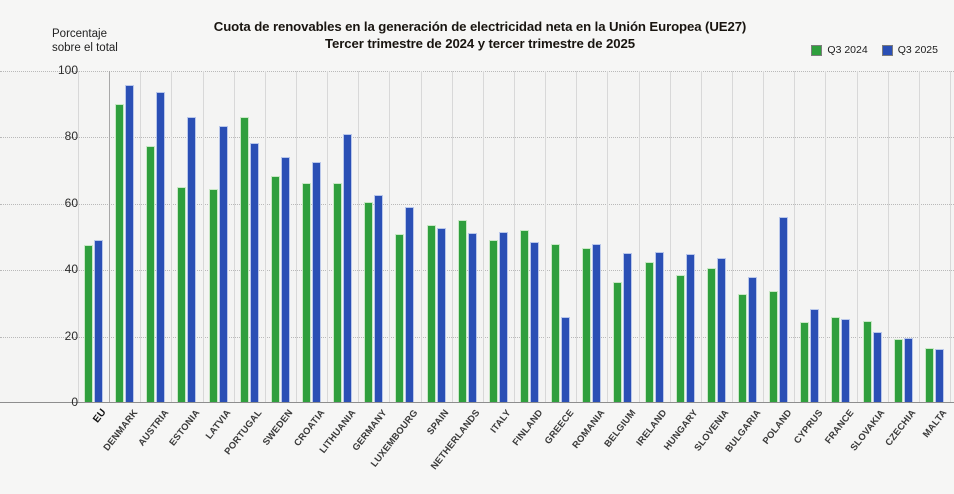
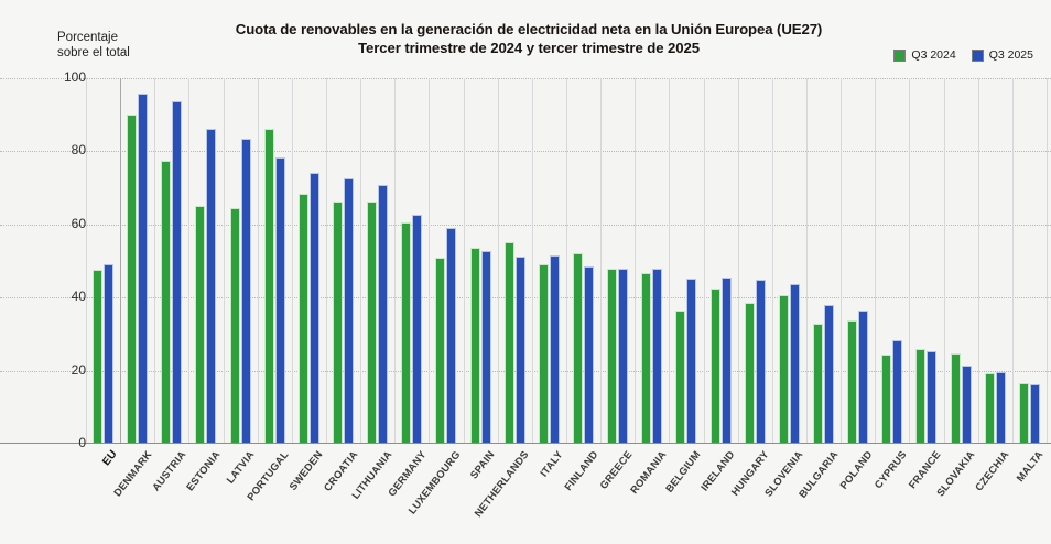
Q3 2025/LITHUANIA: 81 -> 71
Q3 2025/GREECE: 26 -> 48
Q3 2025/POLAND: 56 -> 36
